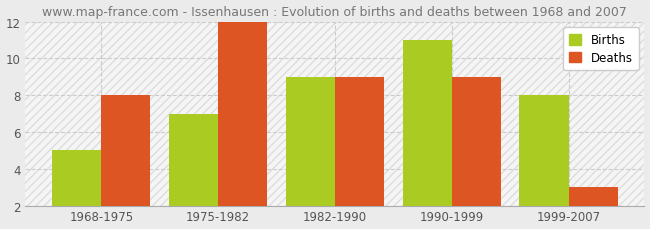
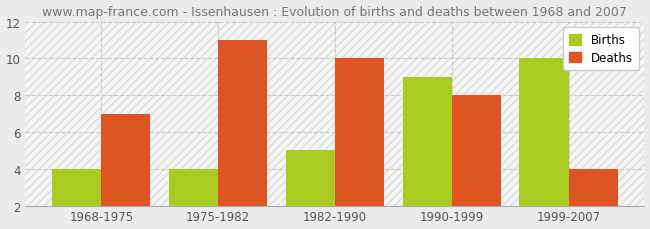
Births/1968-1975: 5 -> 4
Deaths/1968-1975: 8 -> 7
Births/1975-1982: 7 -> 4
Deaths/1975-1982: 12 -> 11
Births/1982-1990: 9 -> 5
Deaths/1982-1990: 9 -> 10
Births/1990-1999: 11 -> 9
Deaths/1990-1999: 9 -> 8
Births/1999-2007: 8 -> 10
Deaths/1999-2007: 3 -> 4
